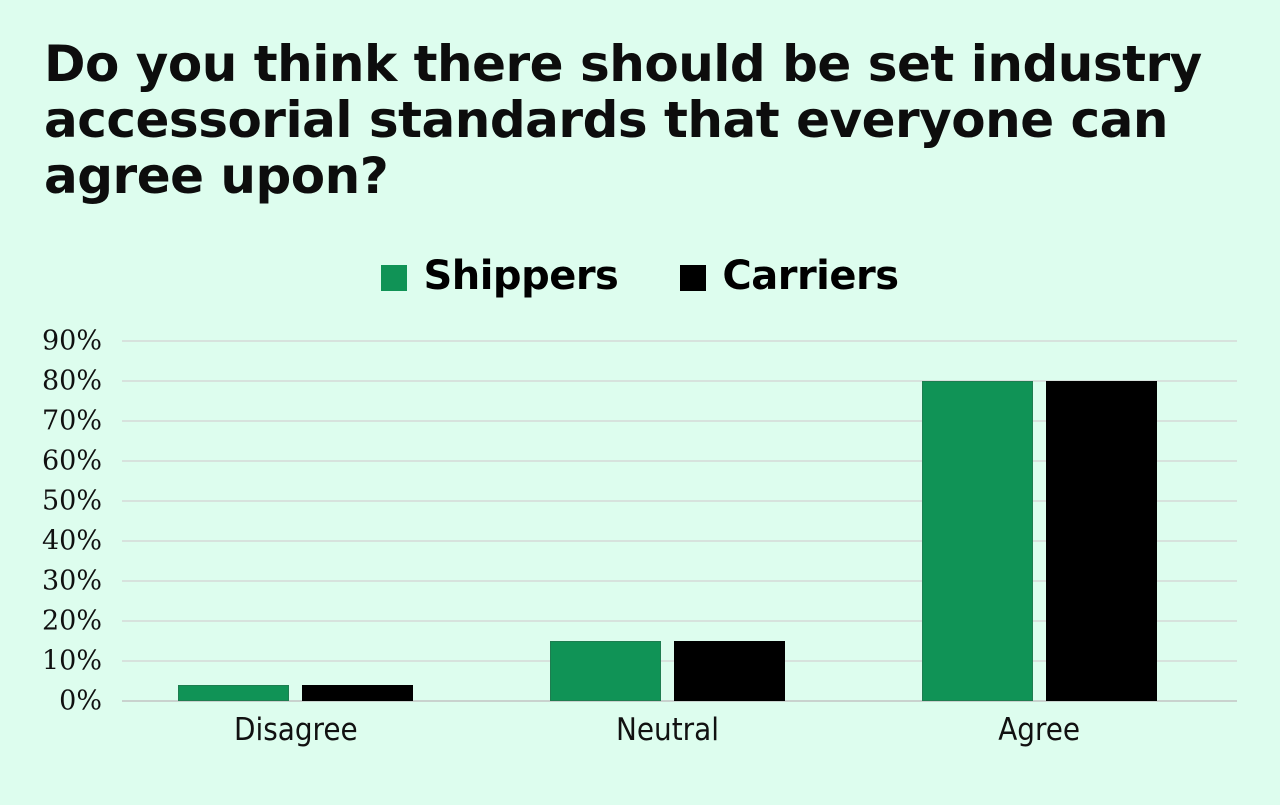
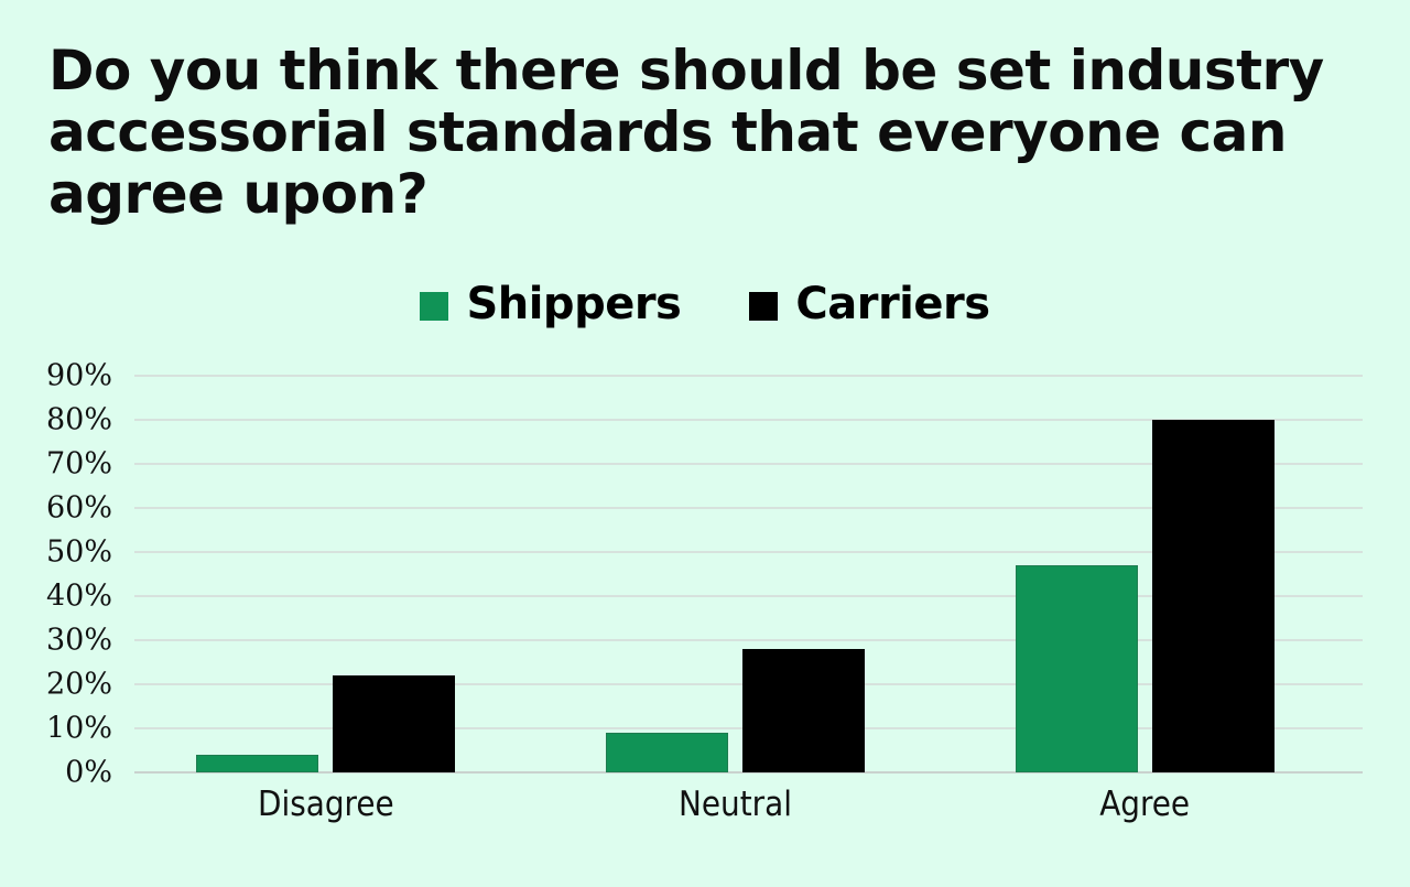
Carriers/Disagree: 4% -> 22%
Shippers/Neutral: 15% -> 9%
Carriers/Neutral: 15% -> 28%
Shippers/Agree: 80% -> 47%
